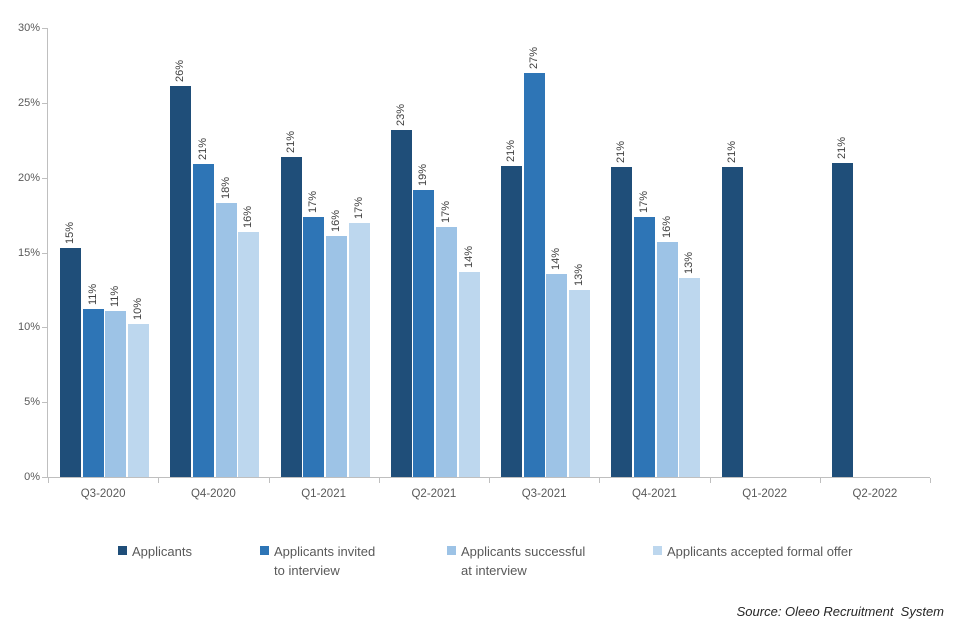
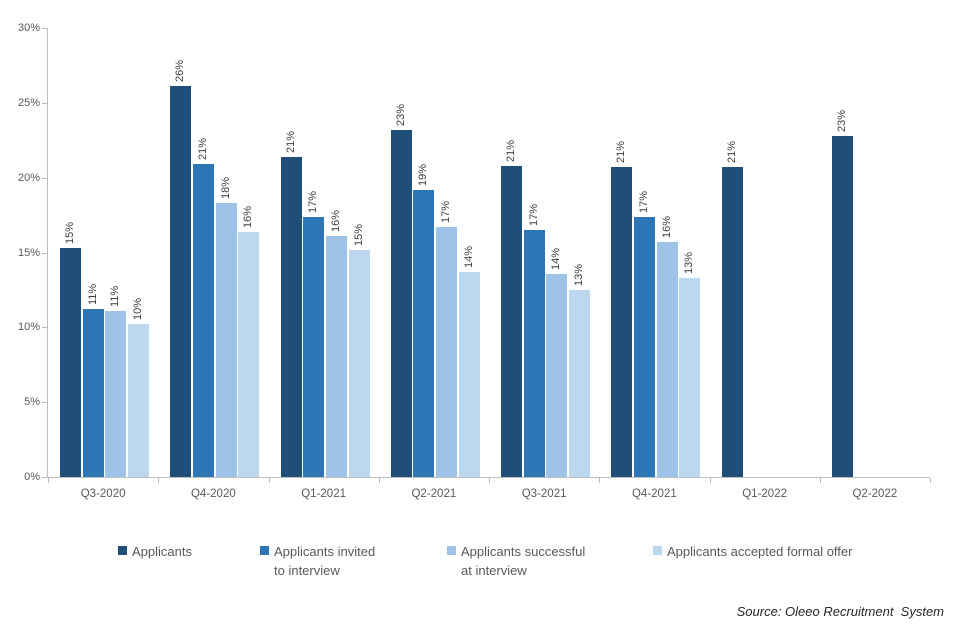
Applicants accepted formal offer/Q1-2021: 17% -> 15%
Applicants invited to interview/Q3-2021: 27% -> 17%
Applicants/Q2-2022: 21% -> 23%
